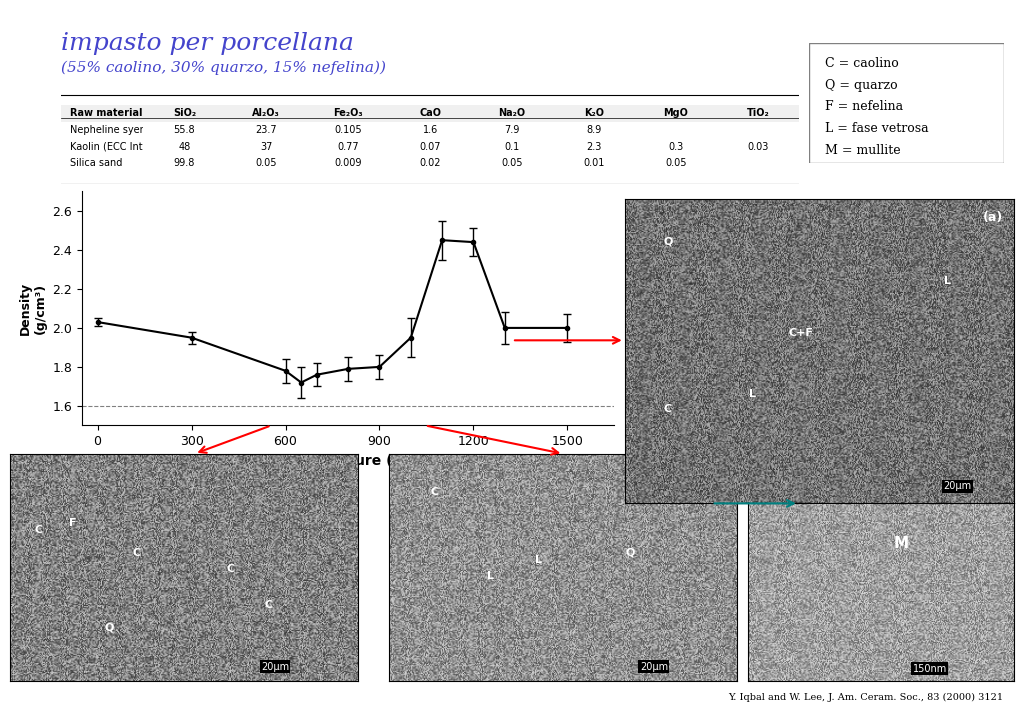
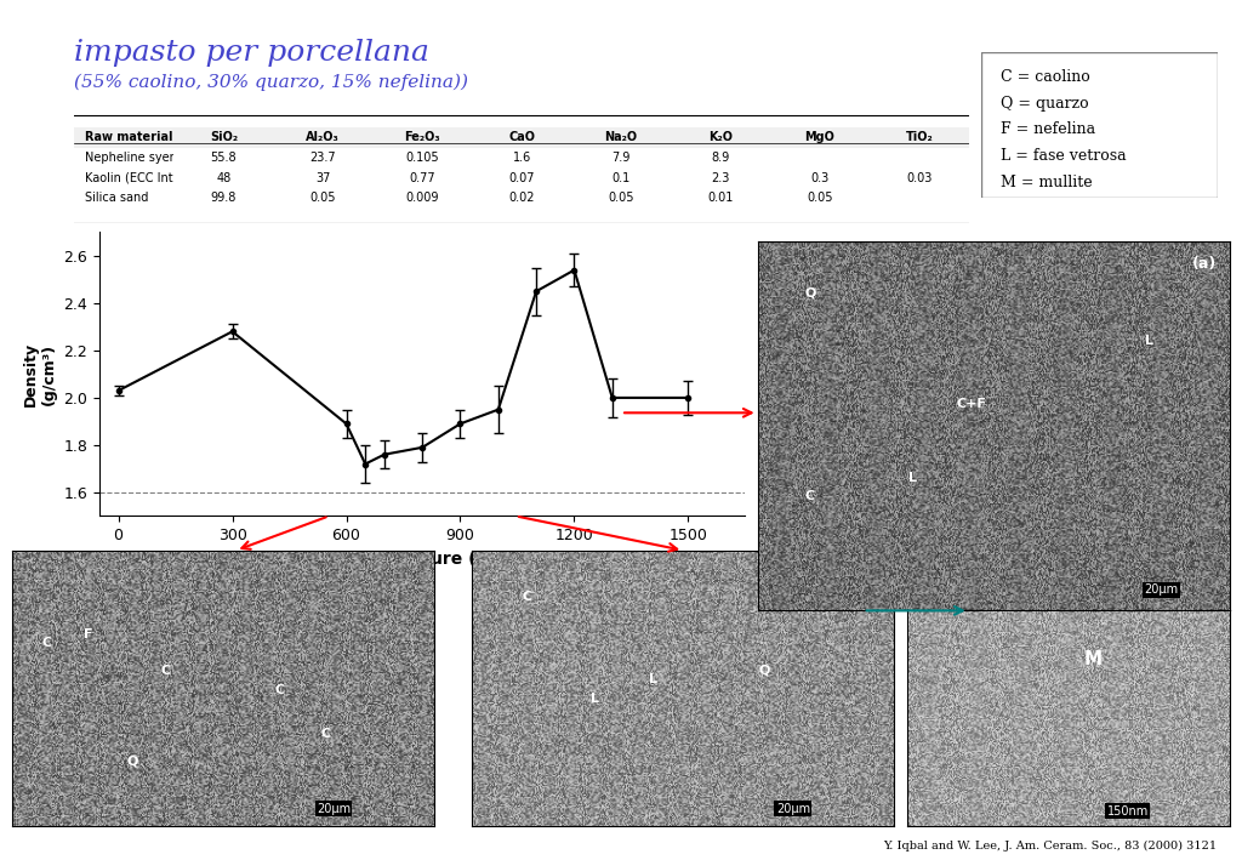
300: 1.95 -> 2.28
600: 1.78 -> 1.89
900: 1.80 -> 1.89
1200: 2.44 -> 2.54
